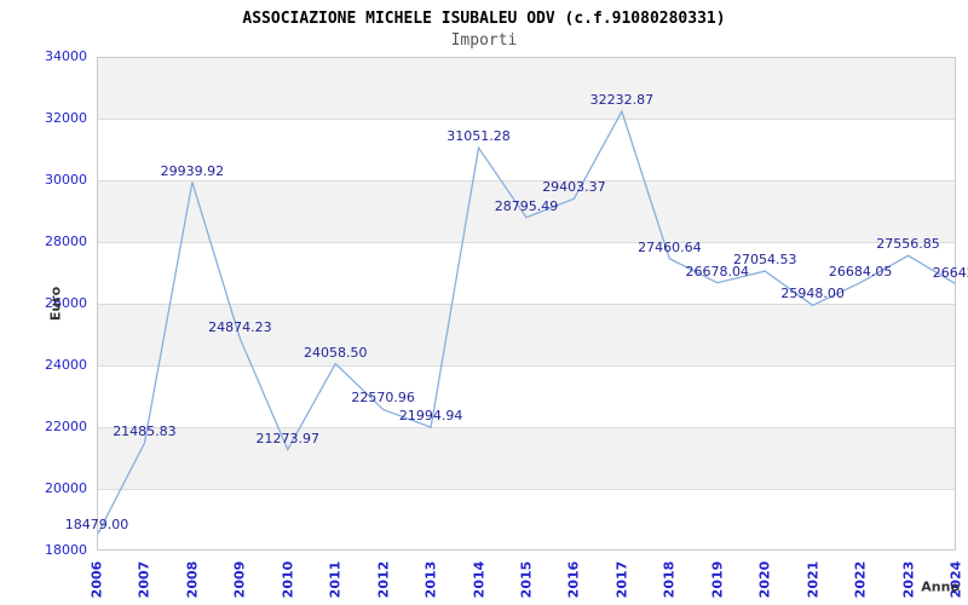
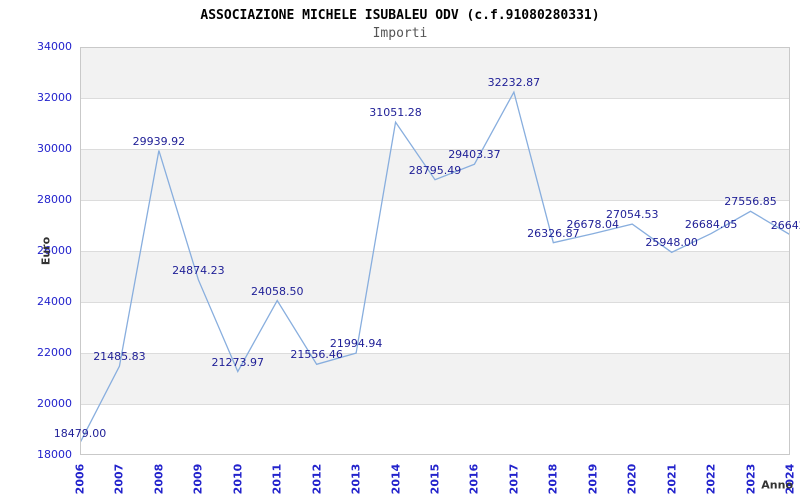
2012: 22570.96 -> 21556.46
2018: 27460.64 -> 26326.87
